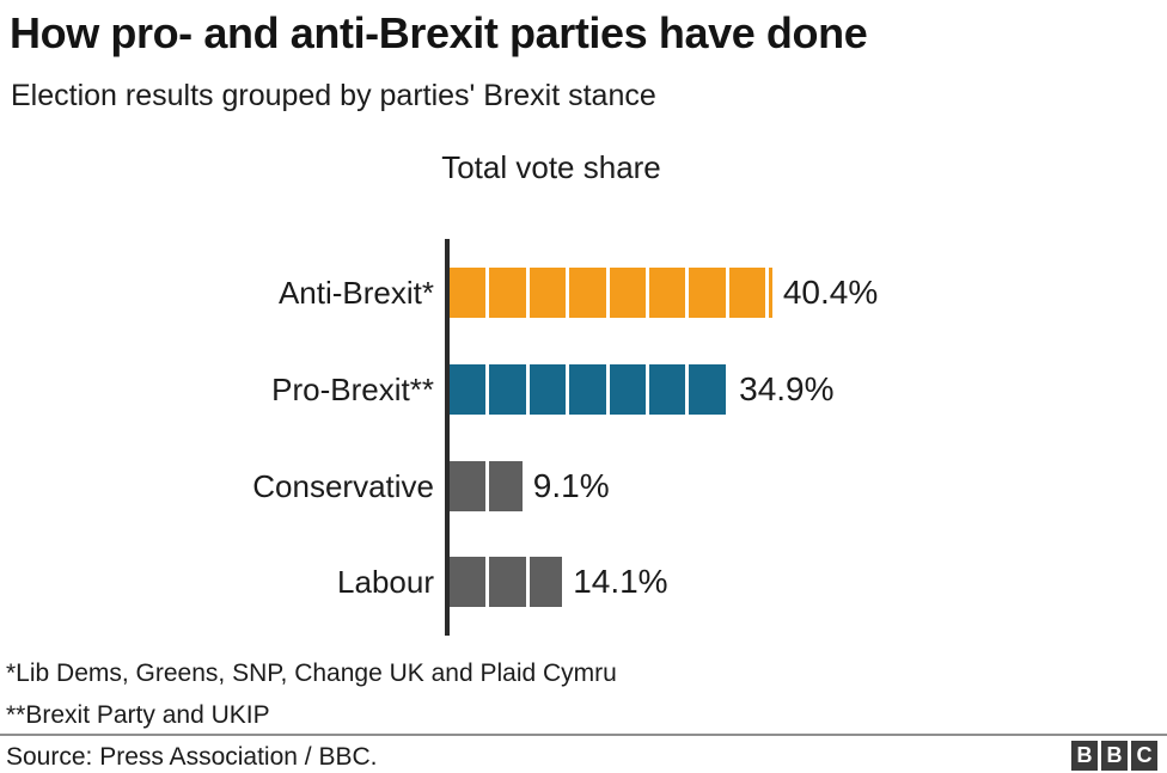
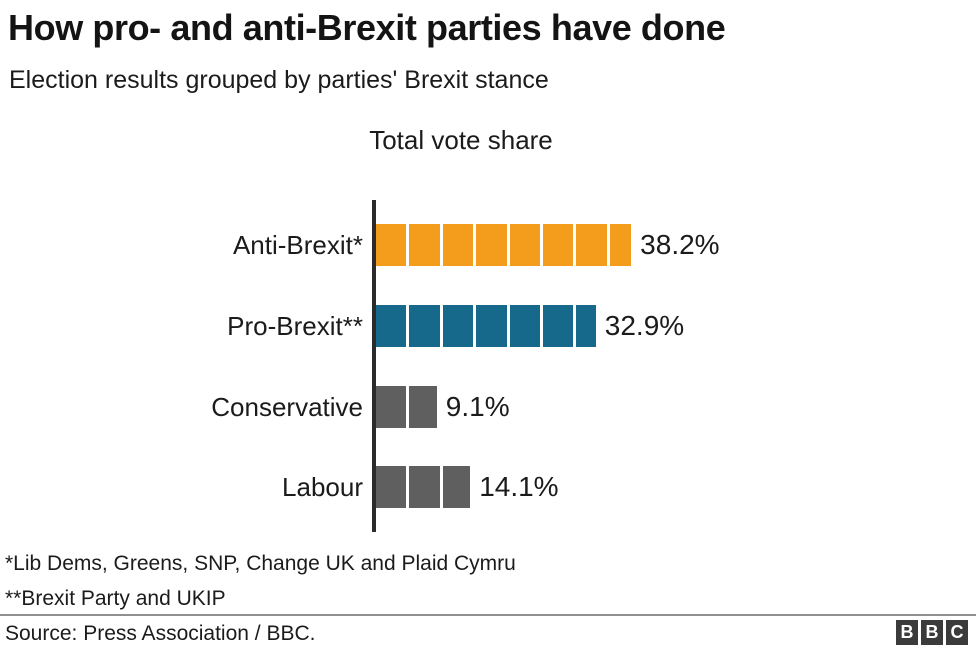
Anti-Brexit*: 40.4% -> 38.2%
Pro-Brexit**: 34.9% -> 32.9%
